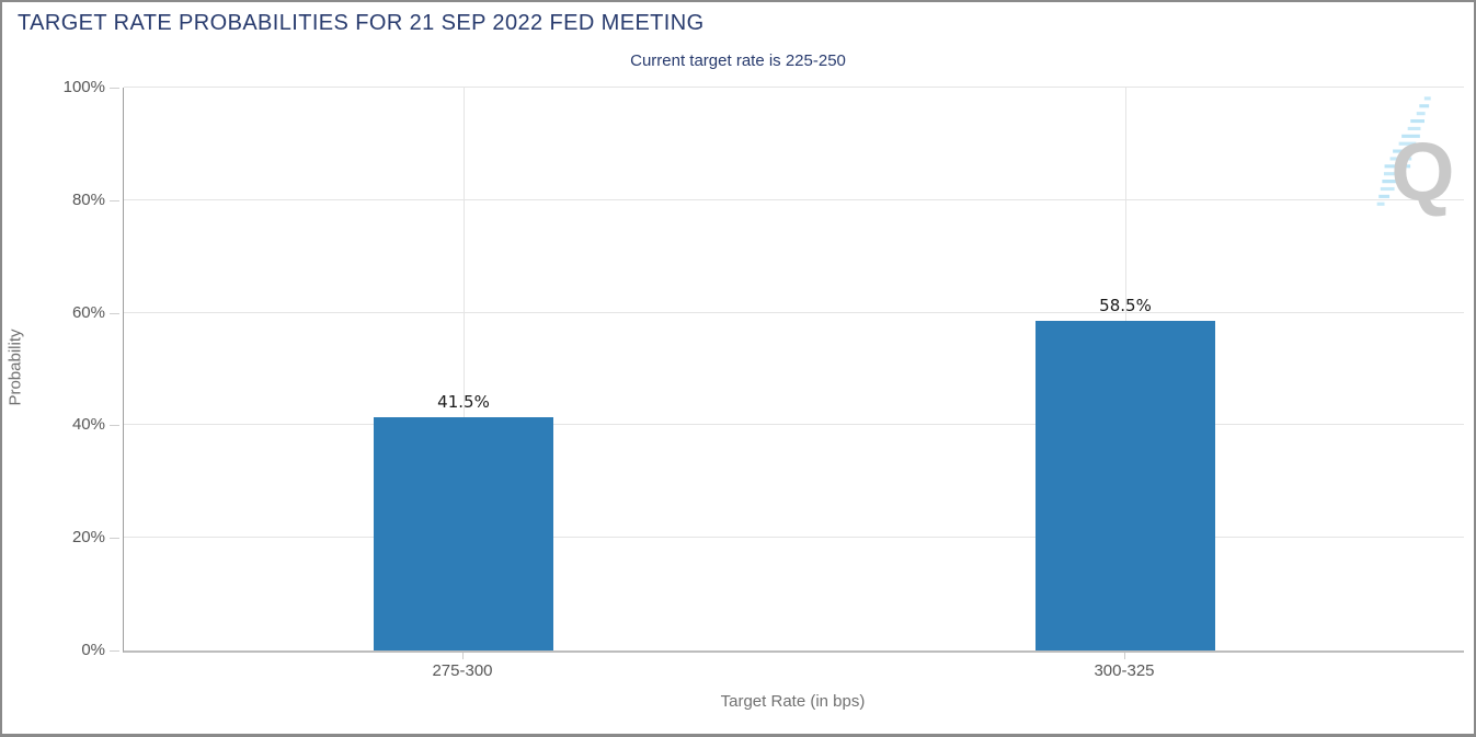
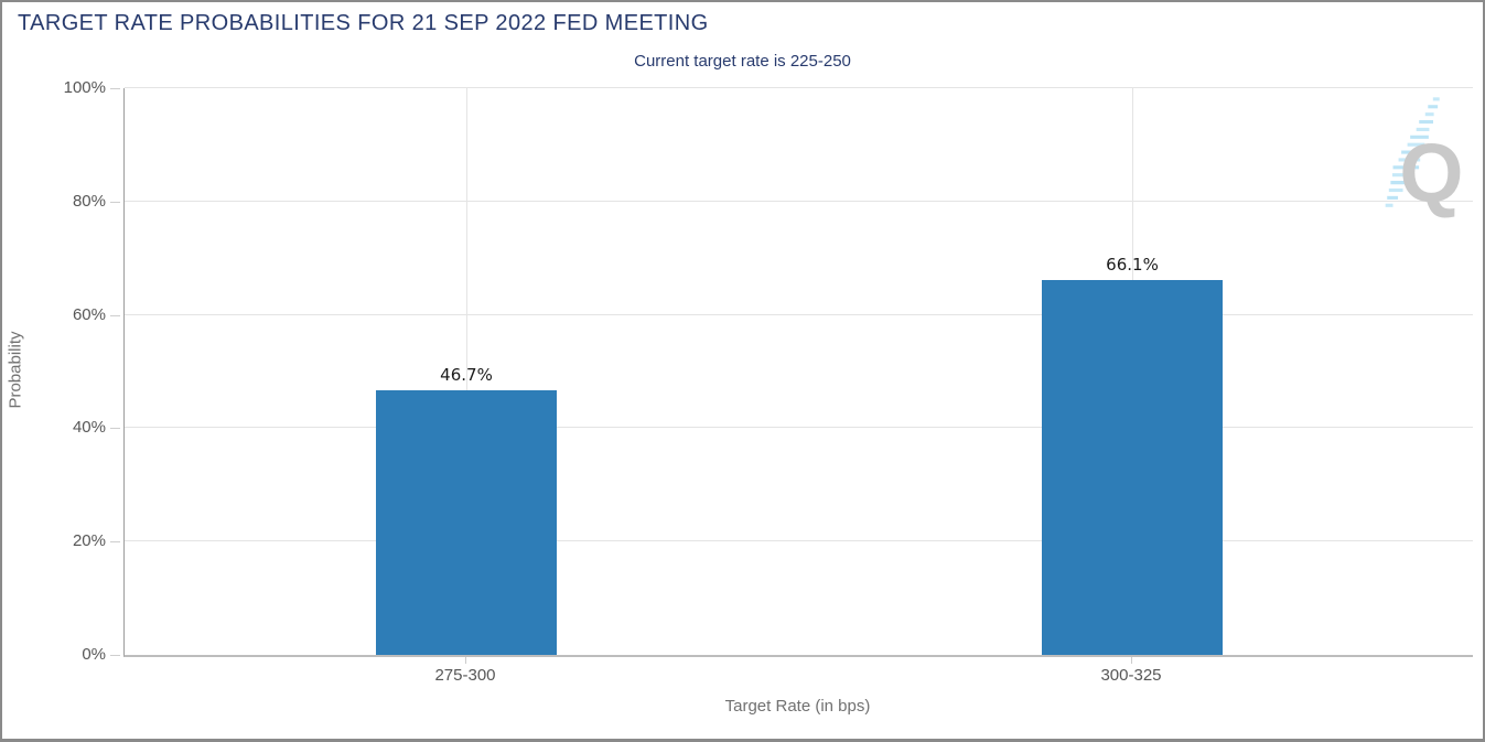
275-300: 41.5% -> 46.7%
300-325: 58.5% -> 66.1%
